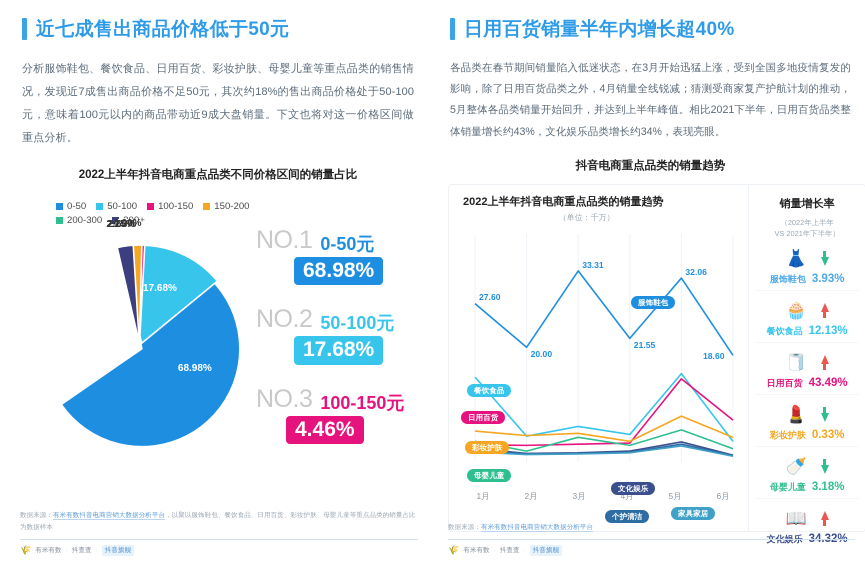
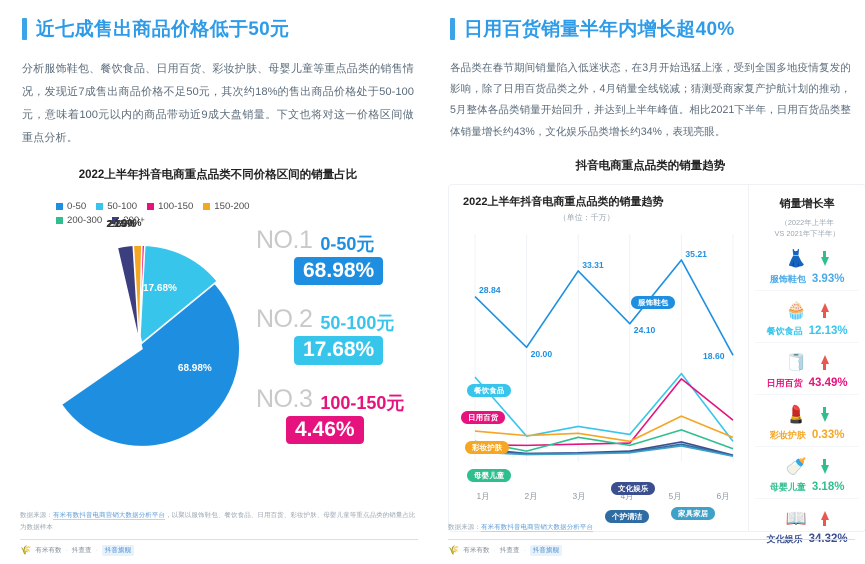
2022上半年抖音电商重点品类的销量趋势/服饰鞋包/1月: 27.60 -> 28.84
2022上半年抖音电商重点品类的销量趋势/服饰鞋包/4月: 21.55 -> 24.10
2022上半年抖音电商重点品类的销量趋势/服饰鞋包/5月: 32.06 -> 35.21
